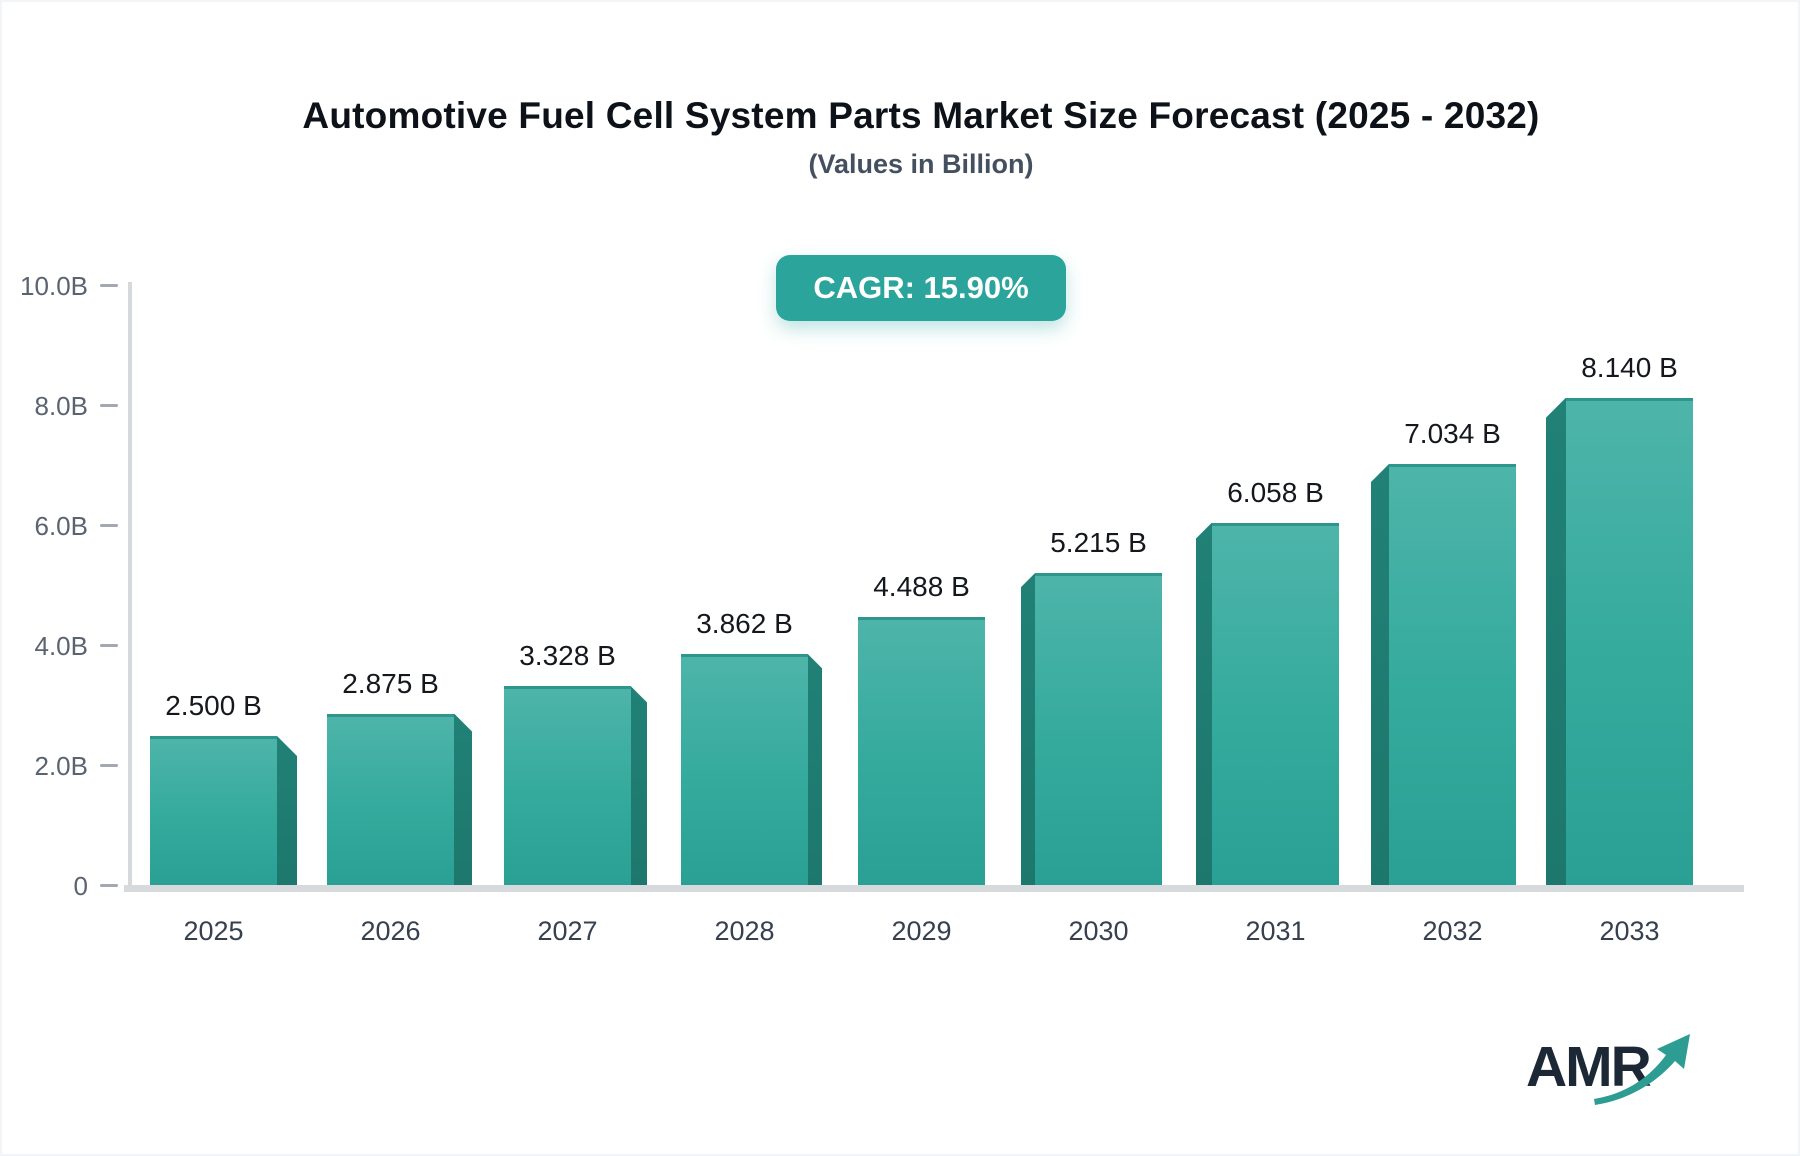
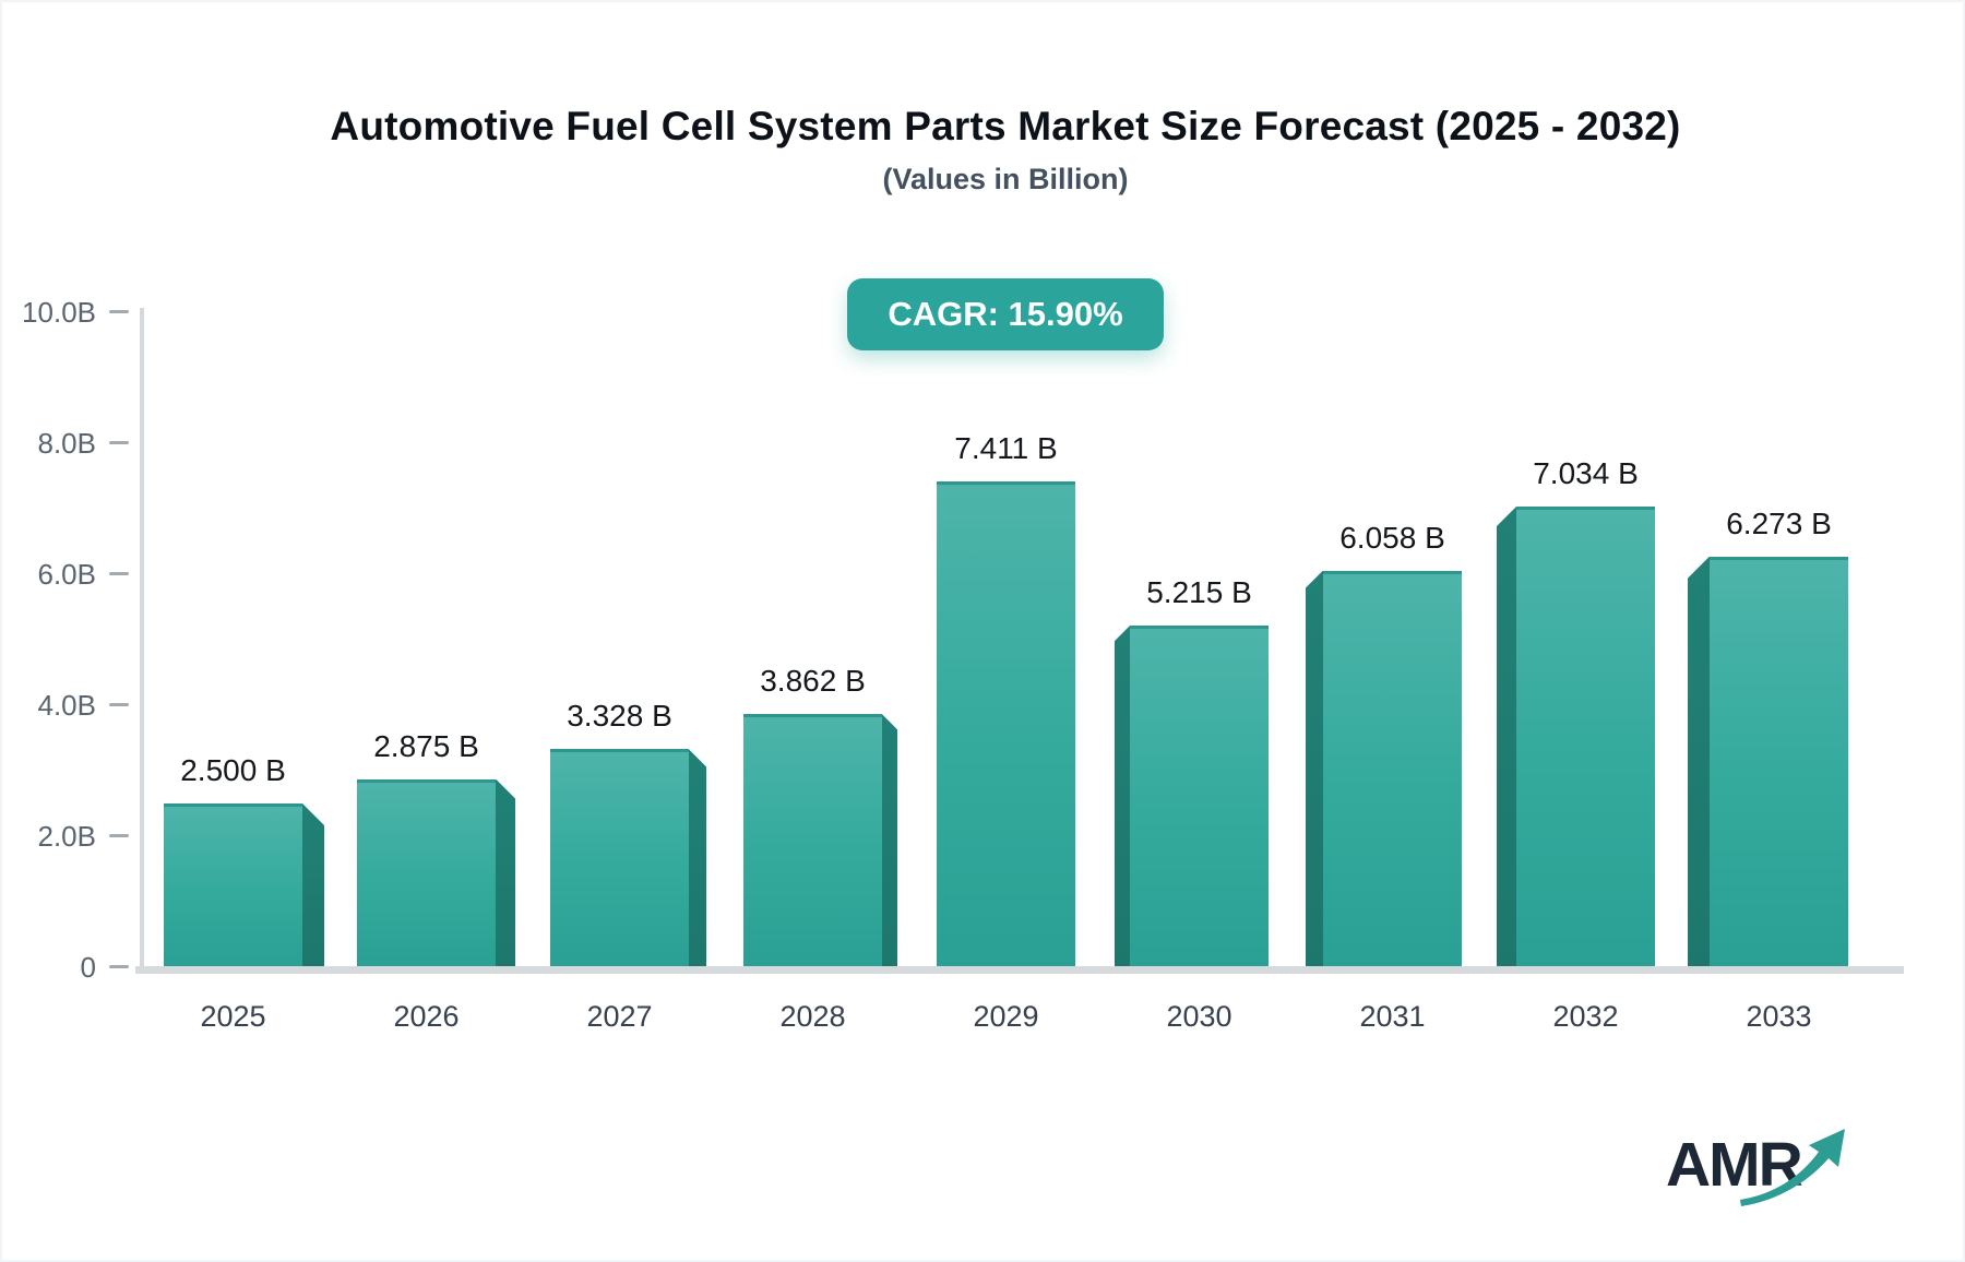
2029: 4.488 -> 7.411
2033: 8.140 -> 6.273
